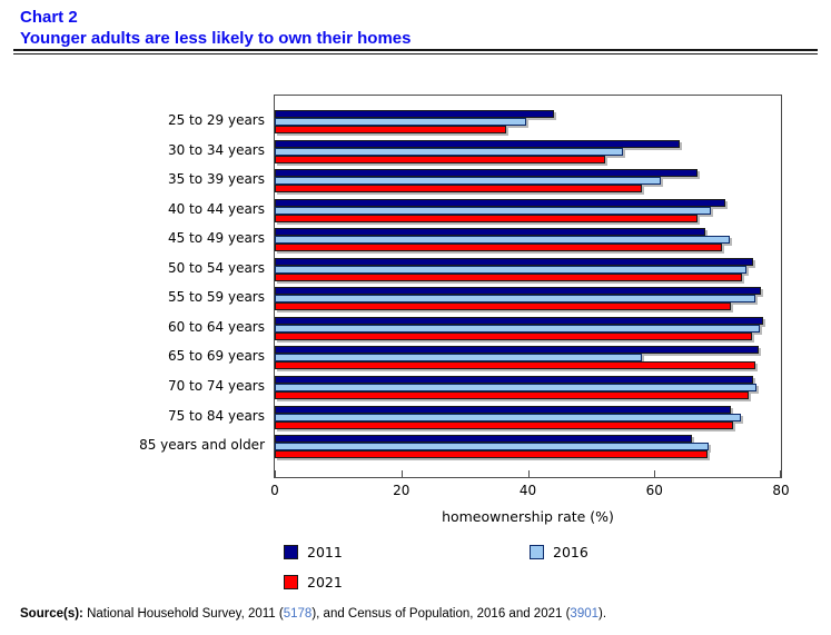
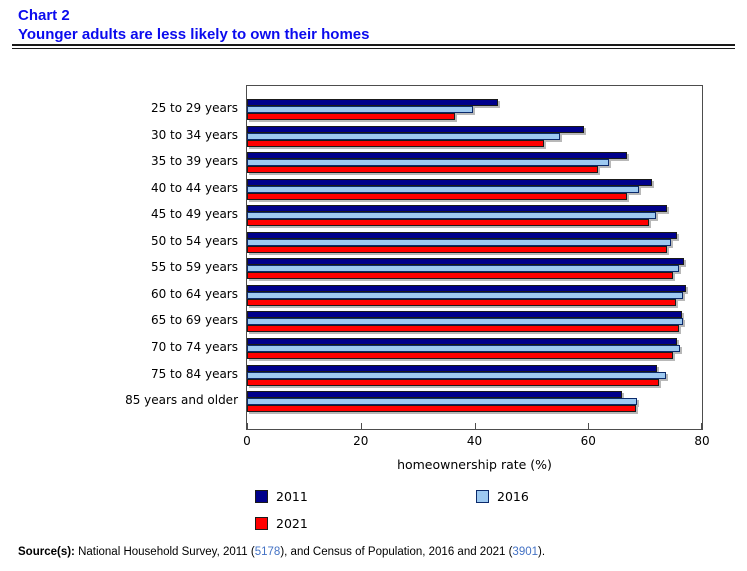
2011/30 to 34 years: 64 -> 59
2016/35 to 39 years: 61 -> 64
2021/35 to 39 years: 58 -> 62
2011/45 to 49 years: 68 -> 74
2021/55 to 59 years: 72 -> 75
2016/65 to 69 years: 58 -> 77
